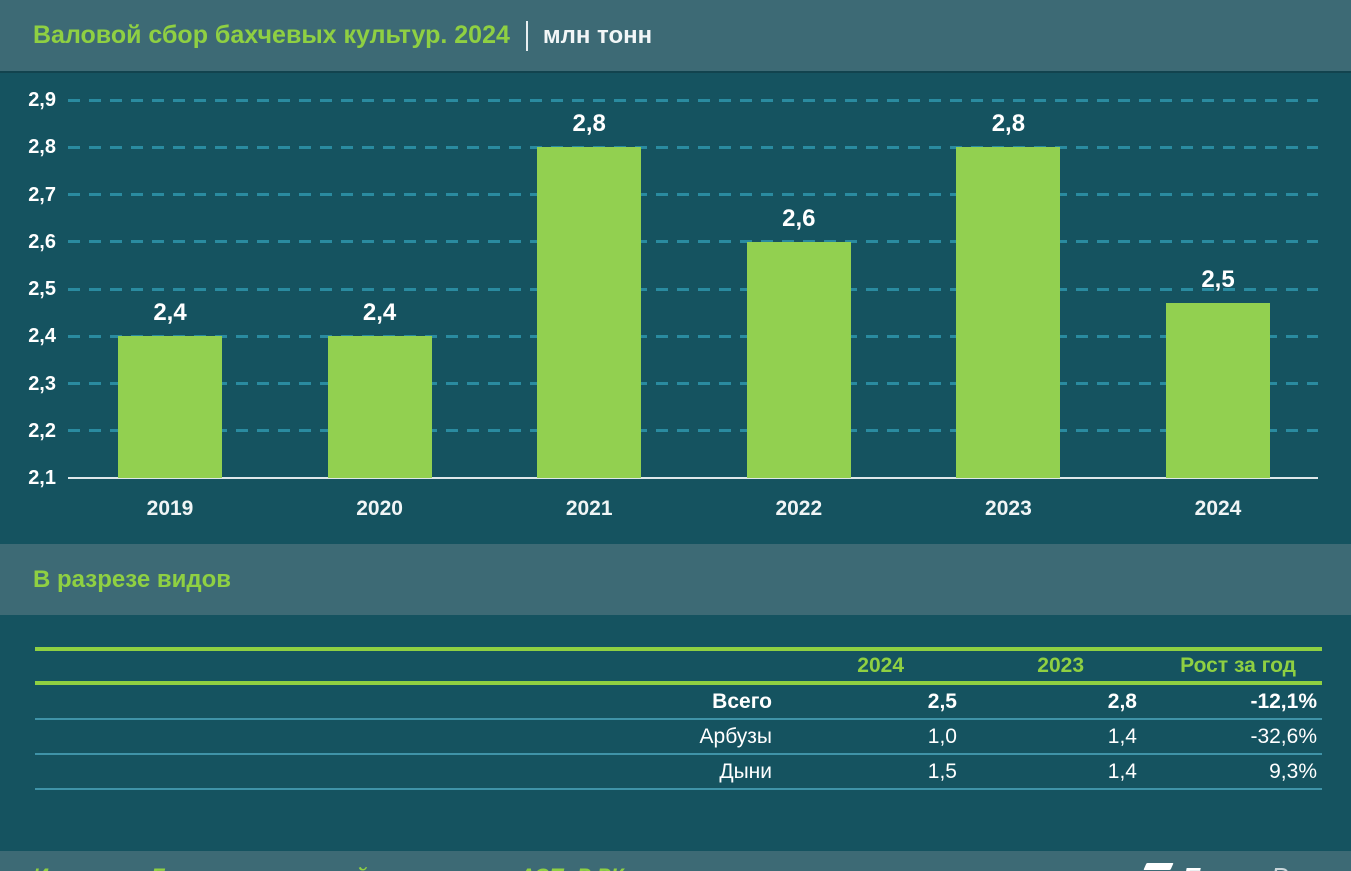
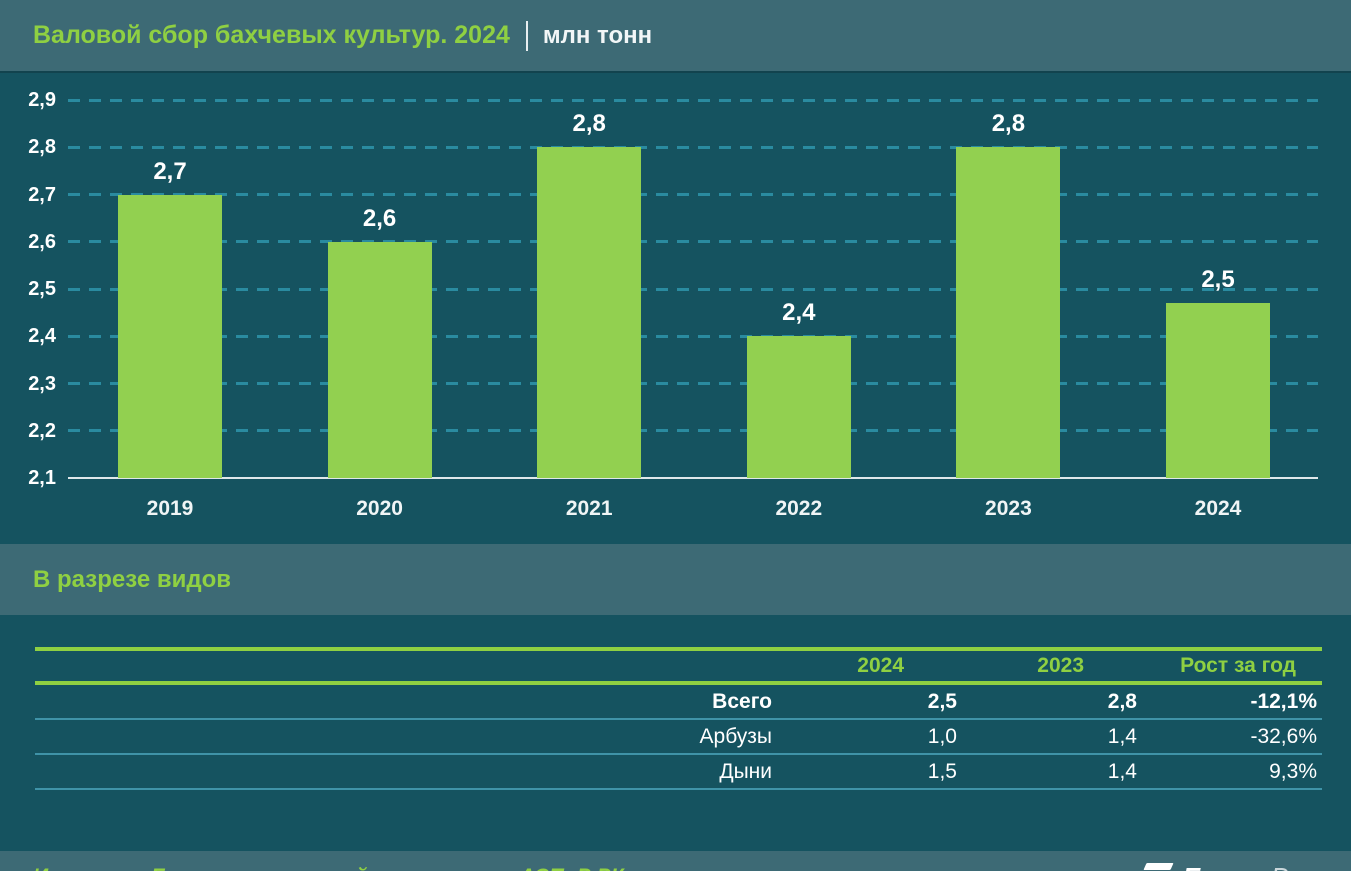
2019: 2,4 -> 2,7
2020: 2,4 -> 2,6
2022: 2,6 -> 2,4
